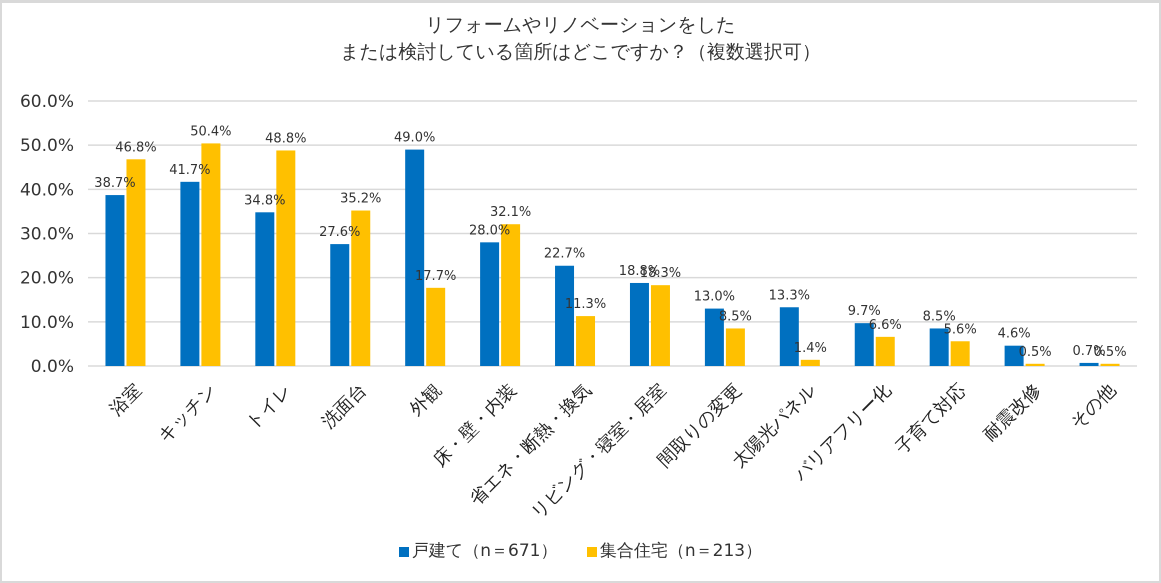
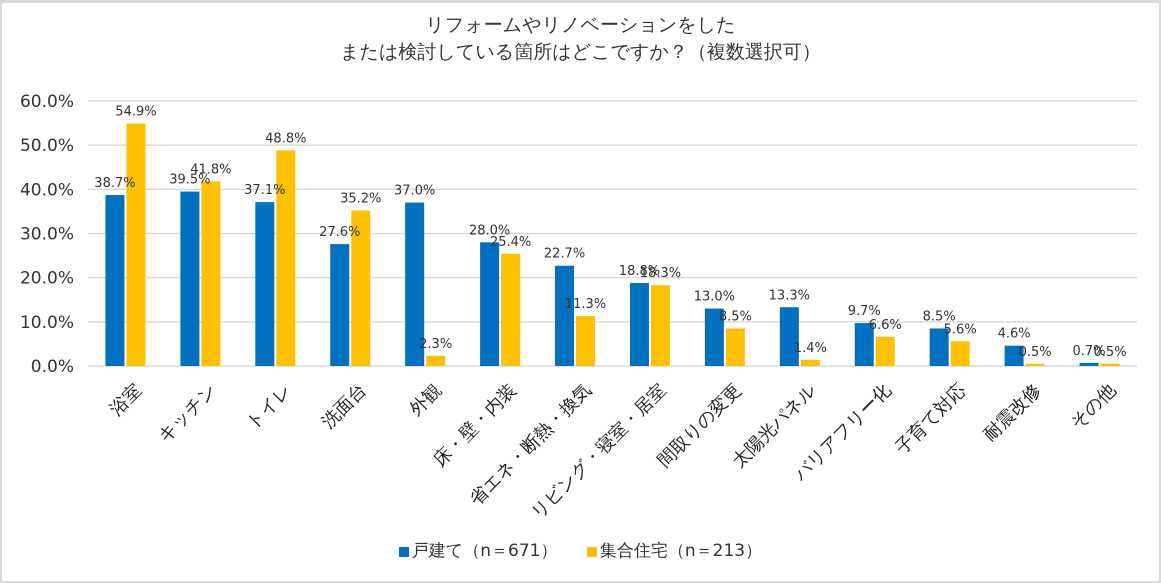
集合住宅（n＝213）/浴室: 46.8% -> 54.9%
戸建て（n＝671）/キッチン: 41.7% -> 39.5%
集合住宅（n＝213）/キッチン: 50.4% -> 41.8%
戸建て（n＝671）/トイレ: 34.8% -> 37.1%
戸建て（n＝671）/外観: 49.0% -> 37.0%
集合住宅（n＝213）/外観: 17.7% -> 2.3%
集合住宅（n＝213）/床・壁・内装: 32.1% -> 25.4%
